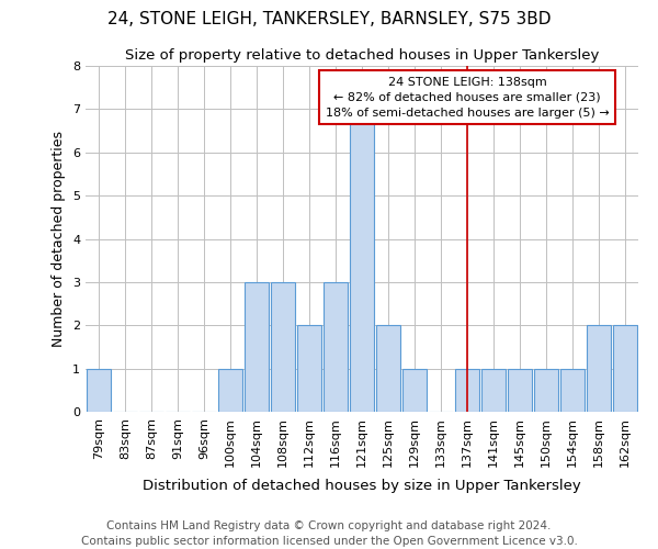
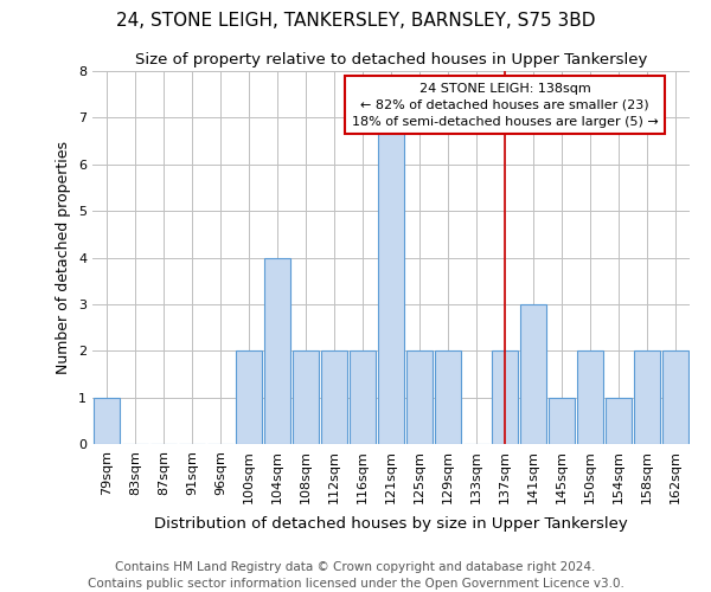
100sqm: 1 -> 2
104sqm: 3 -> 4
108sqm: 3 -> 2
116sqm: 3 -> 2
129sqm: 1 -> 2
137sqm: 1 -> 2
141sqm: 1 -> 3
150sqm: 1 -> 2
